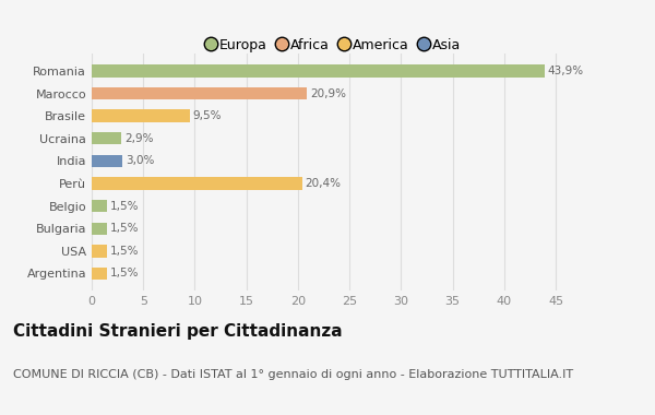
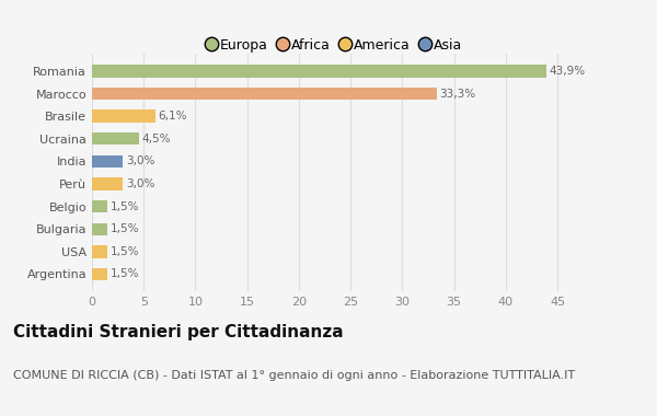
Marocco: 20,9% -> 33,3%
Brasile: 9,5% -> 6,1%
Ucraina: 2,9% -> 4,5%
Perù: 20,4% -> 3,0%
